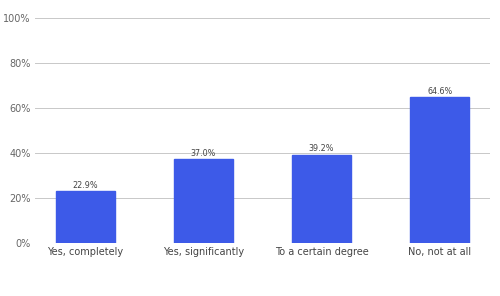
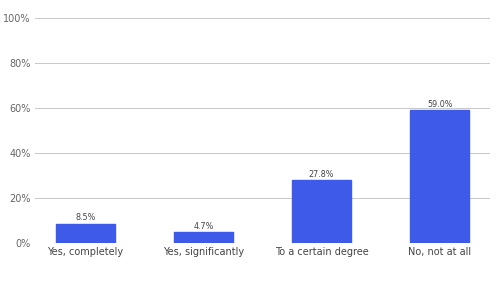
Yes, completely: 22.9% -> 8.5%
Yes, significantly: 37.0% -> 4.7%
To a certain degree: 39.2% -> 27.8%
No, not at all: 64.6% -> 59.0%
